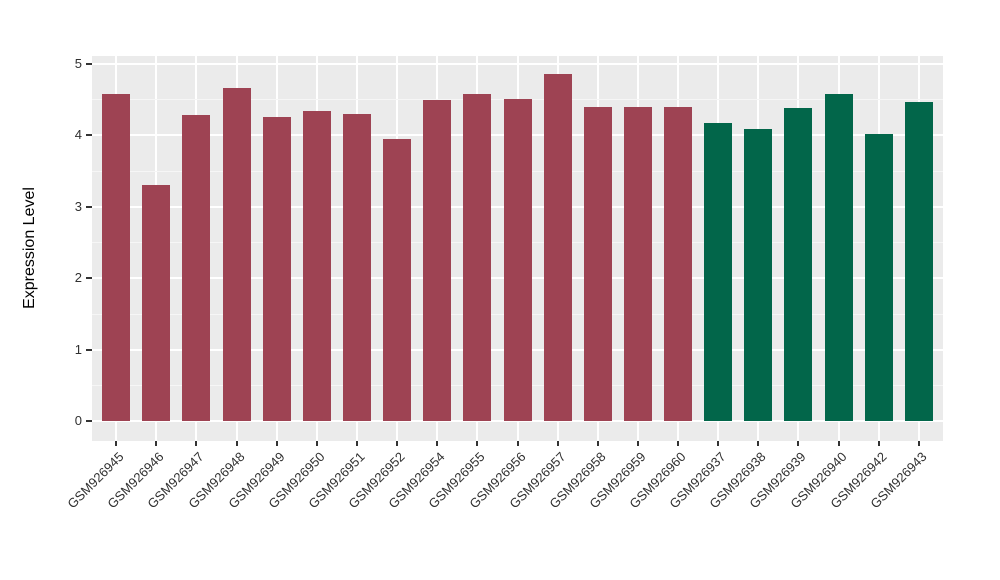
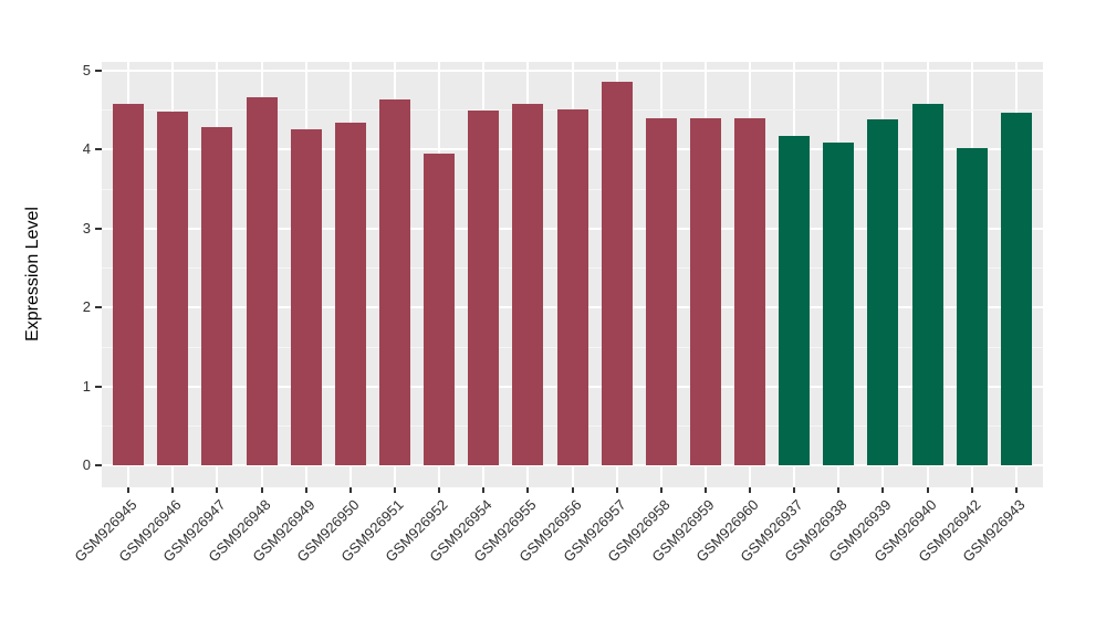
GSM926946: 3.3 -> 4.5
GSM926951: 4.3 -> 4.6
